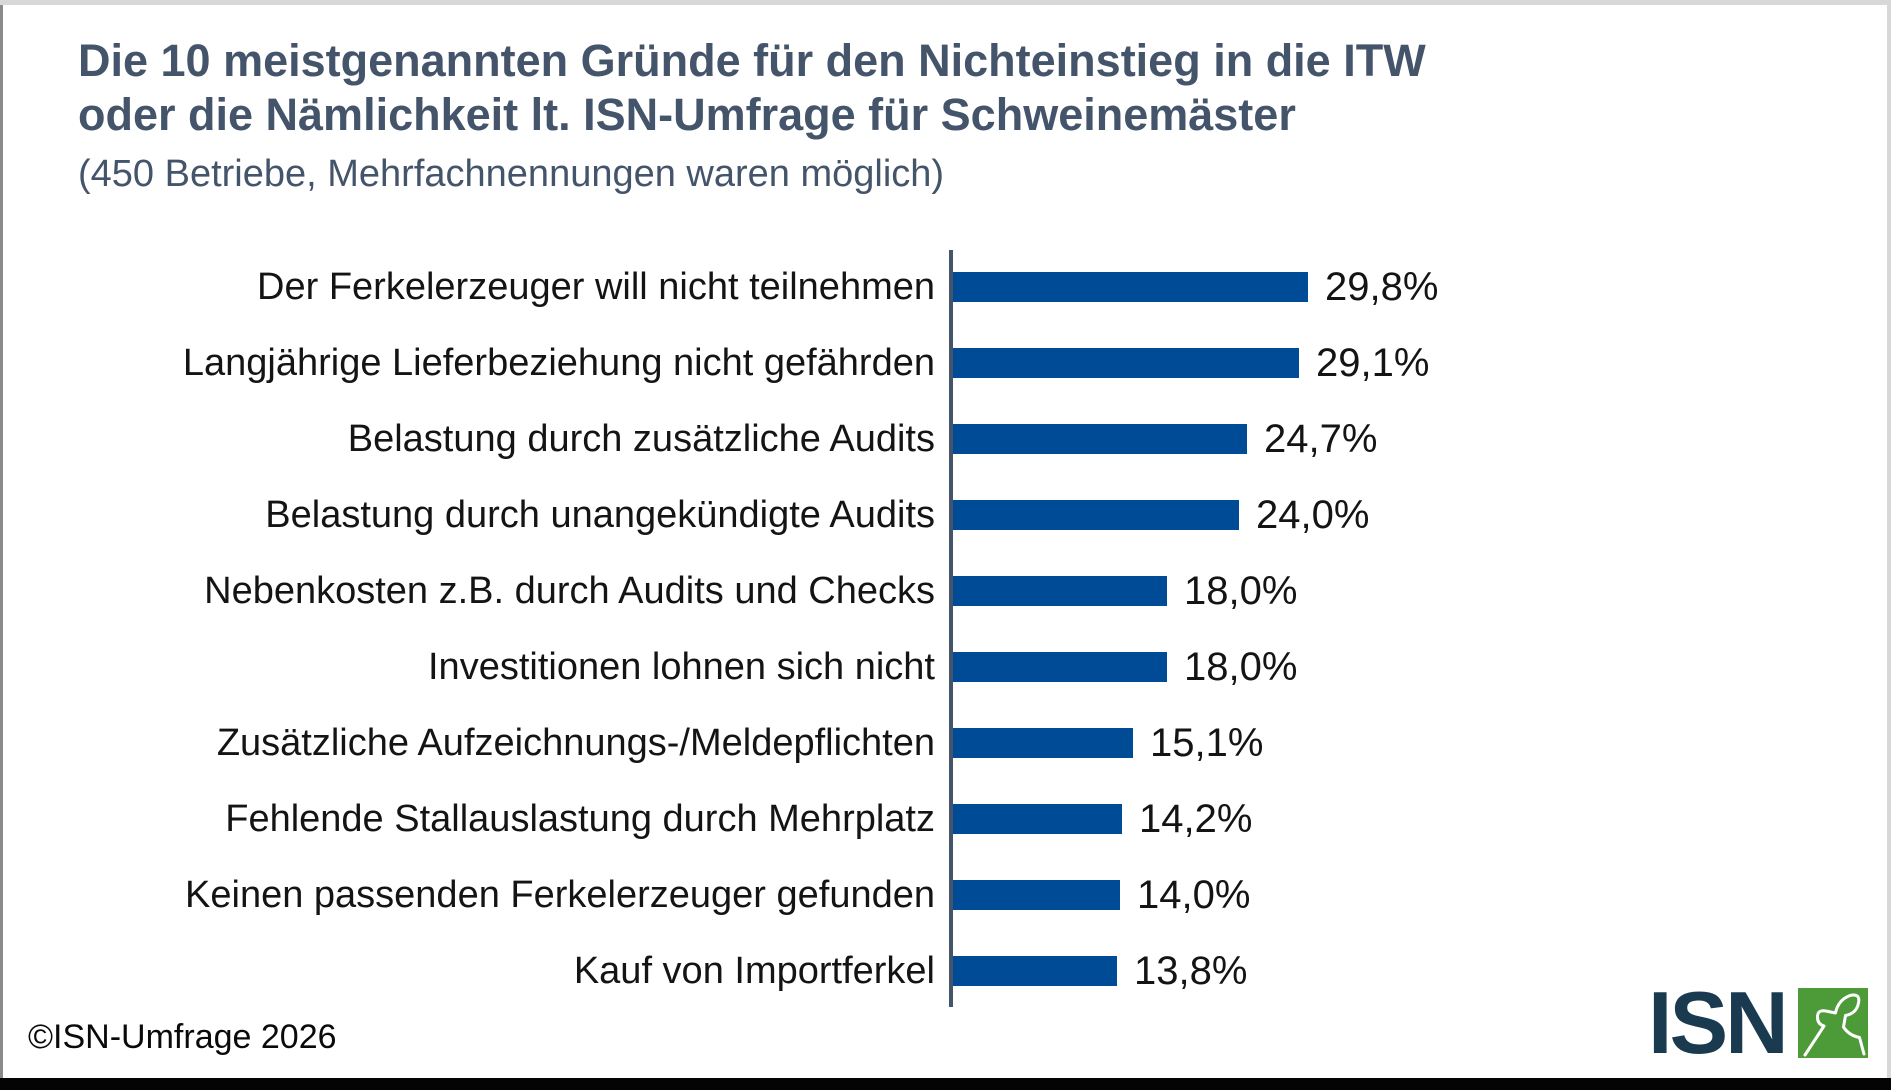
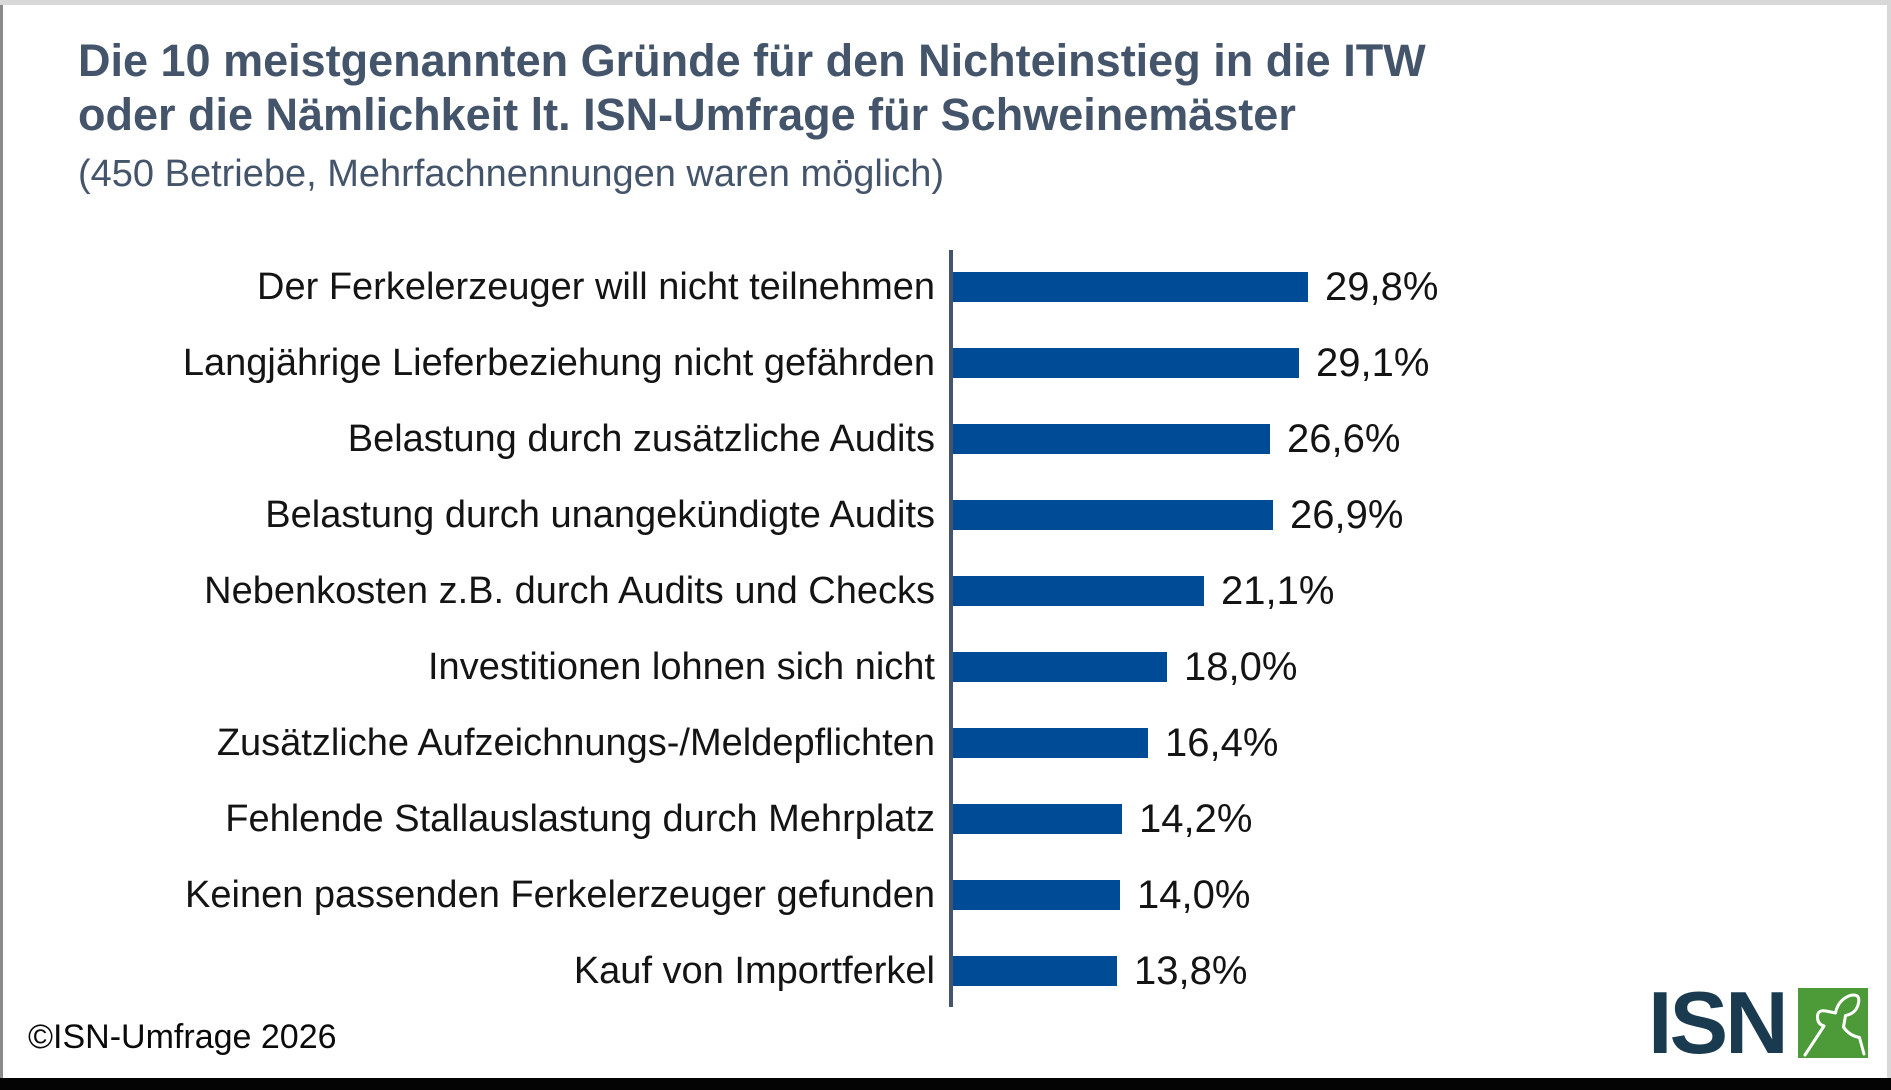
Belastung durch zusätzliche Audits: 24,7% -> 26,6%
Belastung durch unangekündigte Audits: 24,0% -> 26,9%
Nebenkosten z.B. durch Audits und Checks: 18,0% -> 21,1%
Zusätzliche Aufzeichnungs-/Meldepflichten: 15,1% -> 16,4%
